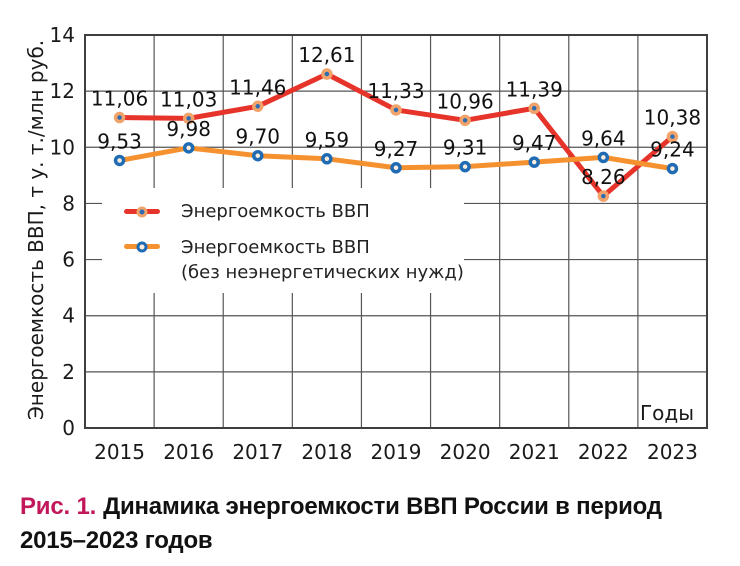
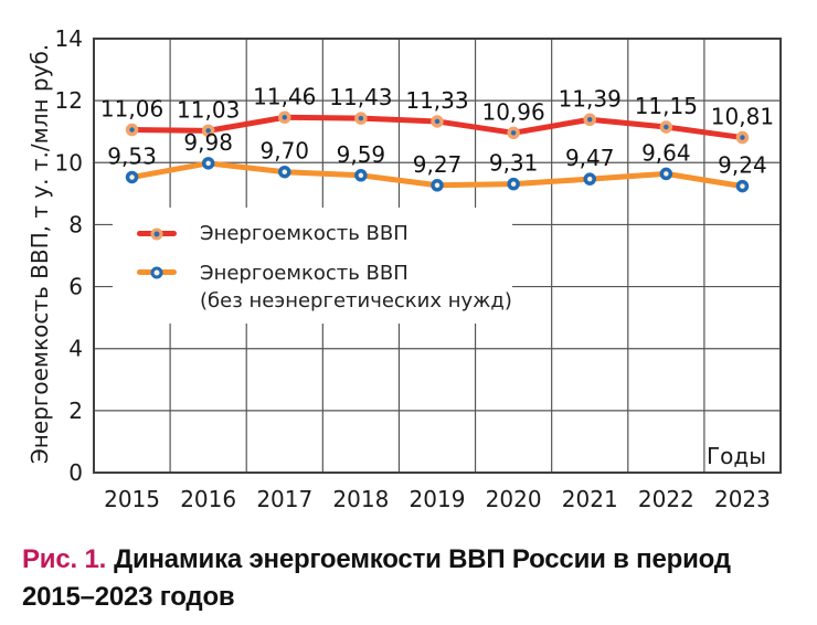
Энергоемкость ВВП/2018: 12,61 -> 11,43
Энергоемкость ВВП/2022: 8,26 -> 11,15
Энергоемкость ВВП/2023: 10,38 -> 10,81
